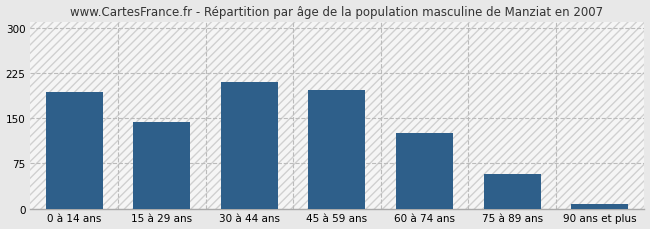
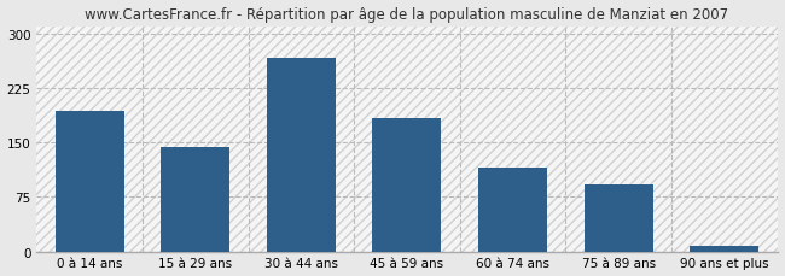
30 à 44 ans: 210 -> 266
45 à 59 ans: 196 -> 184
60 à 74 ans: 126 -> 116
75 à 89 ans: 57 -> 92
